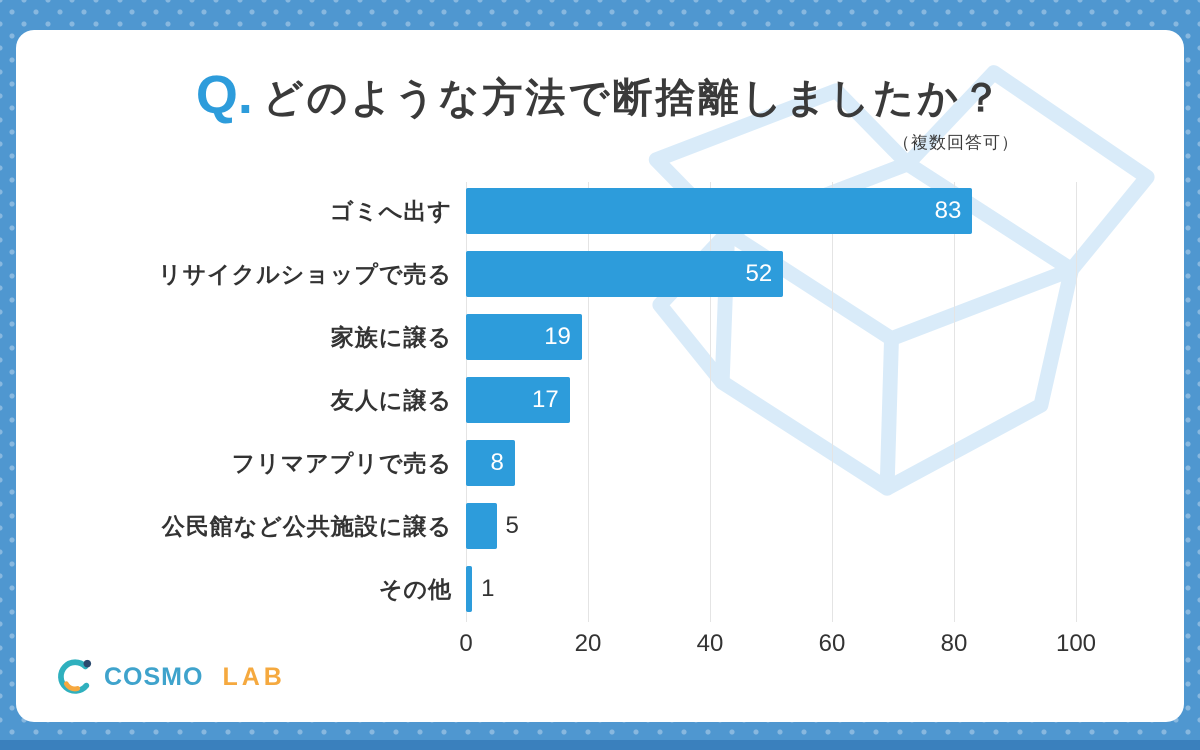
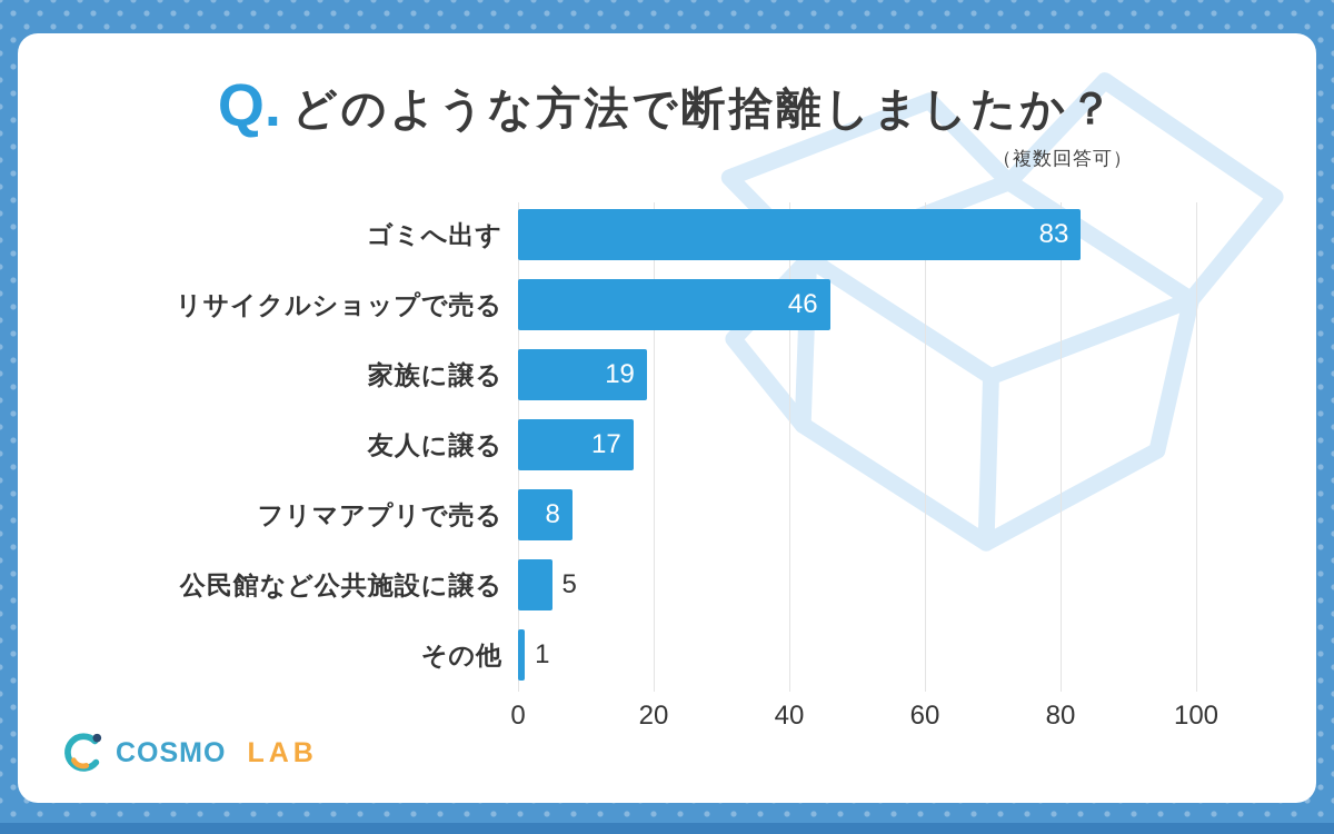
リサイクルショップで売る: 52 -> 46
